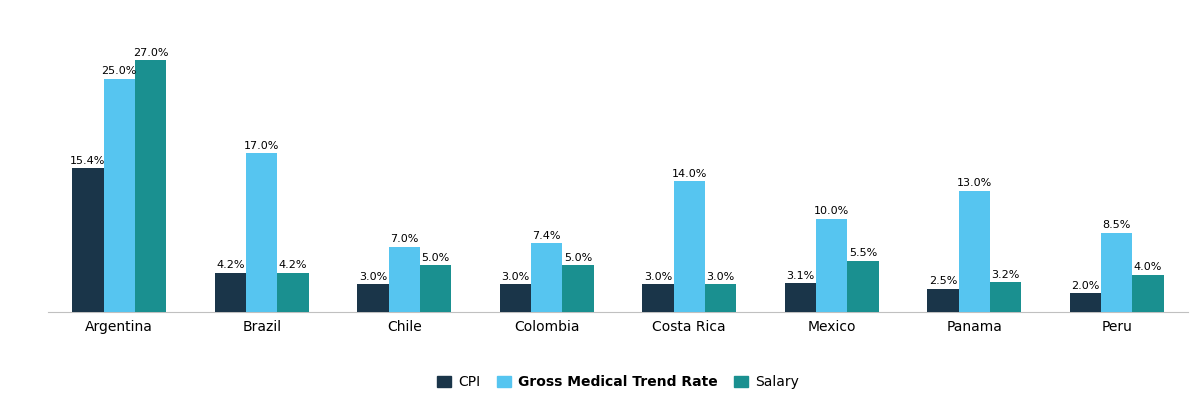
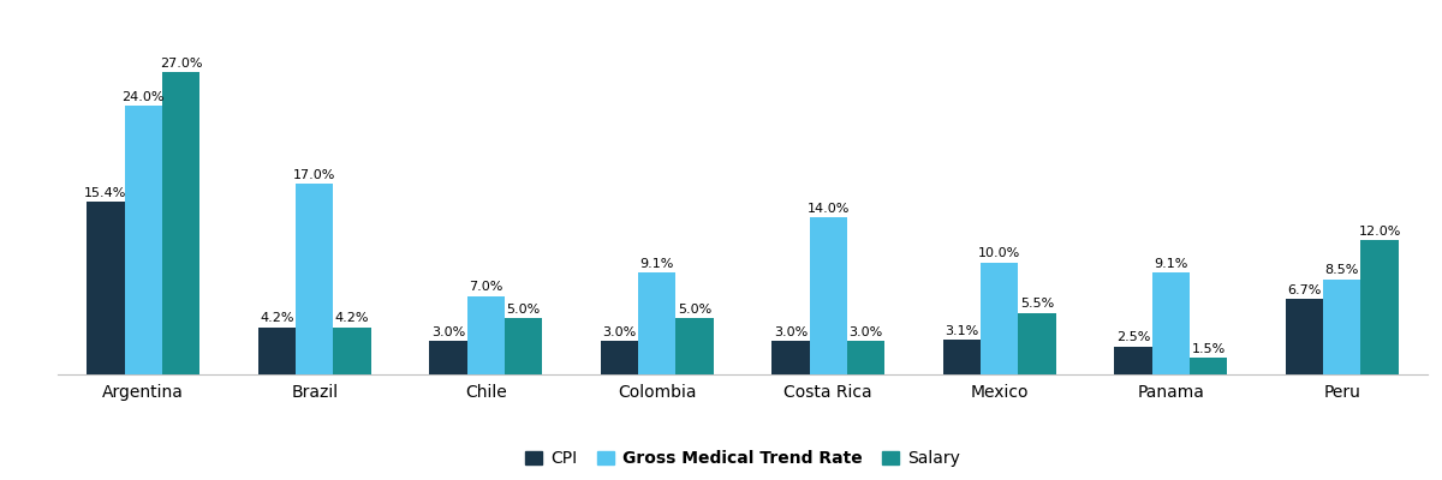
Gross Medical Trend Rate/Argentina: 25.0% -> 24.0%
Gross Medical Trend Rate/Colombia: 7.4% -> 9.1%
Gross Medical Trend Rate/Panama: 13.0% -> 9.1%
Salary/Panama: 3.2% -> 1.5%
CPI/Peru: 2.0% -> 6.7%
Salary/Peru: 4.0% -> 12.0%
